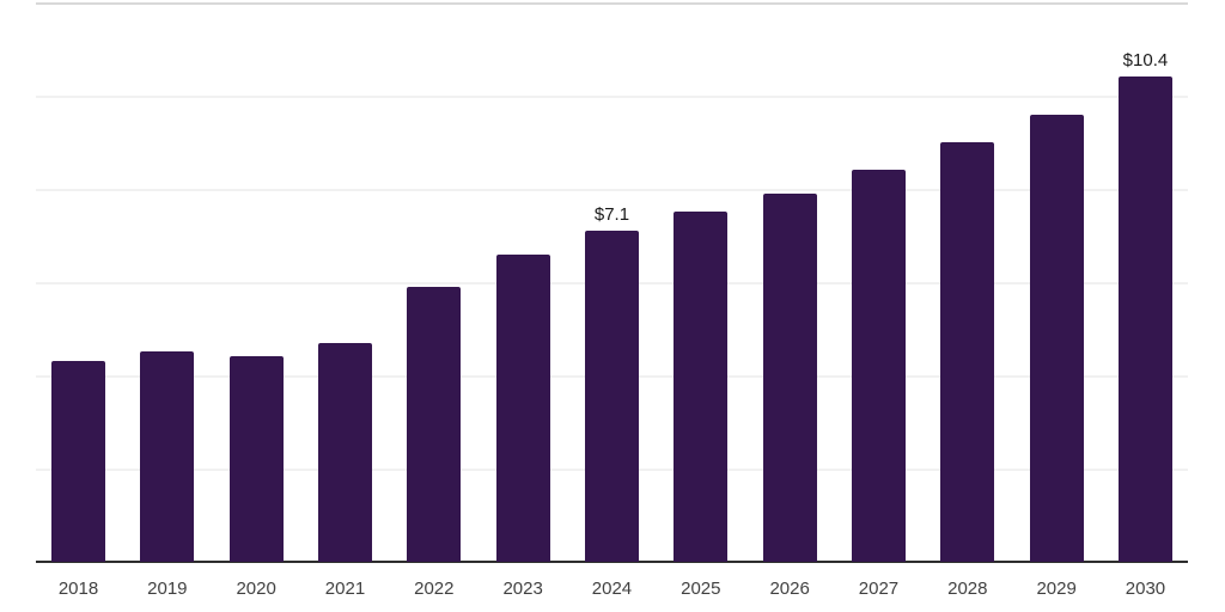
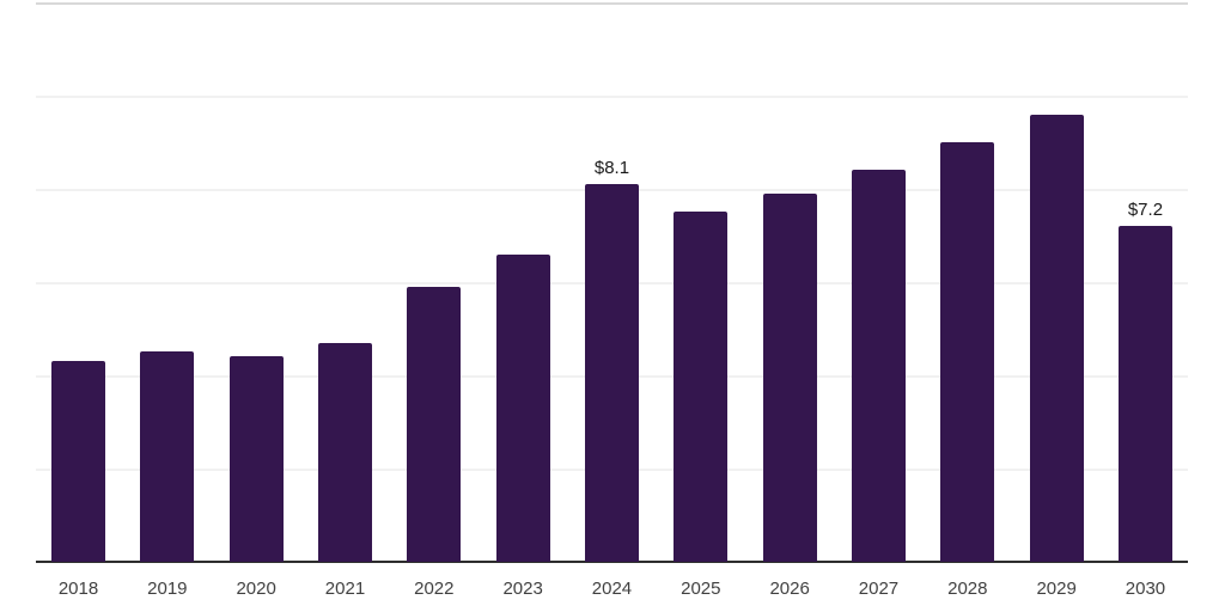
2024: $7.1 -> $8.1
2030: $10.4 -> $7.2
